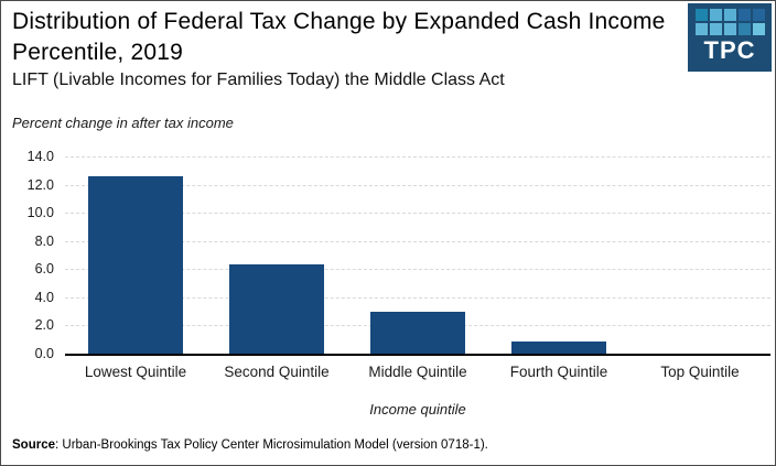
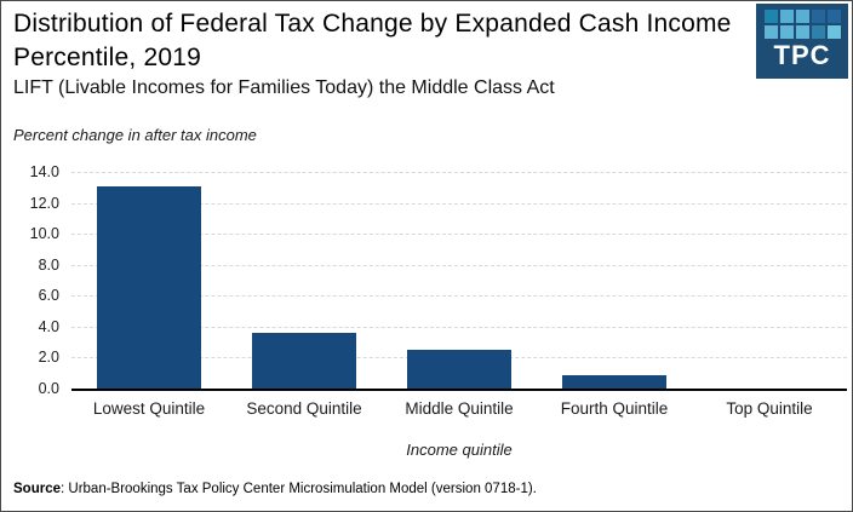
Lowest Quintile: 12.6 -> 13.1
Second Quintile: 6.3 -> 3.6
Middle Quintile: 3.0 -> 2.5
